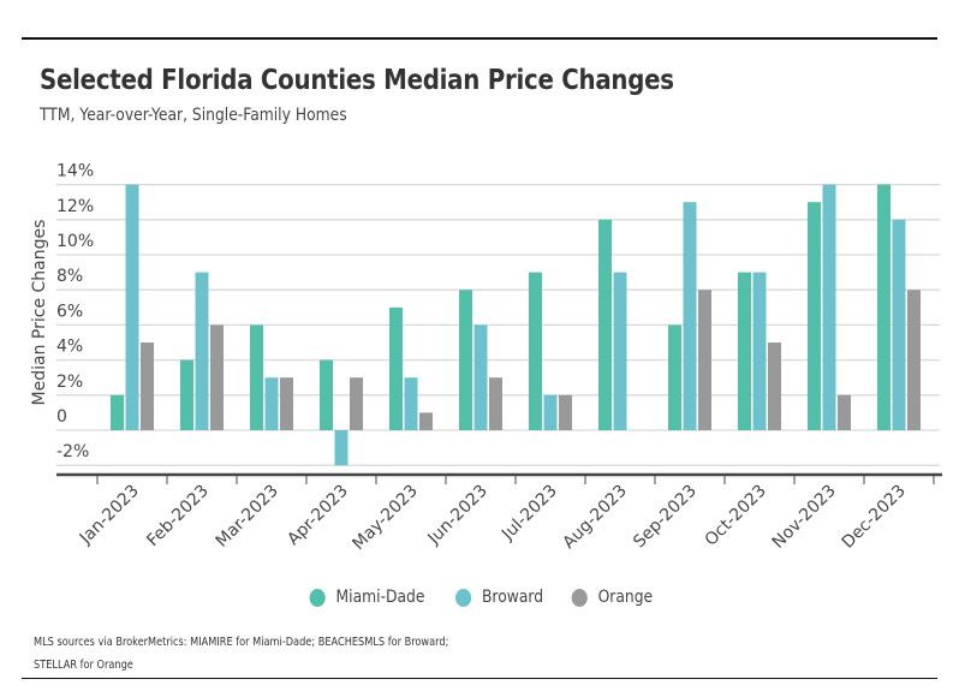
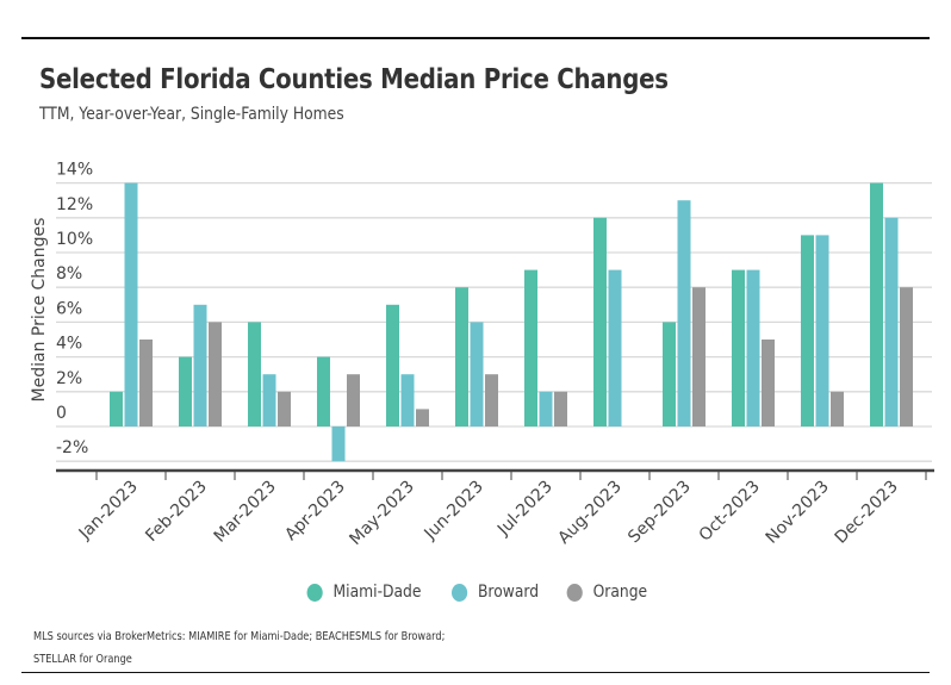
Broward/Feb-2023: 9% -> 7%
Orange/Mar-2023: 3% -> 2%
Miami-Dade/Nov-2023: 13% -> 11%
Broward/Nov-2023: 14% -> 11%
